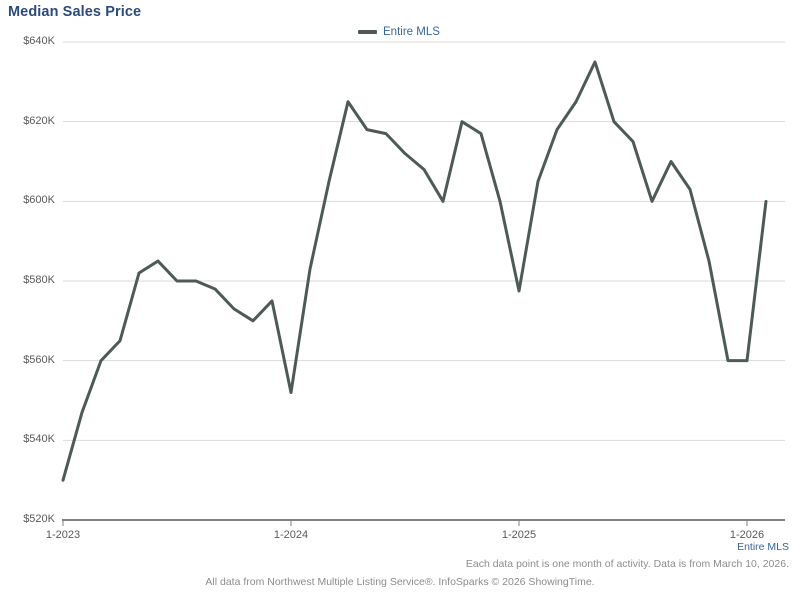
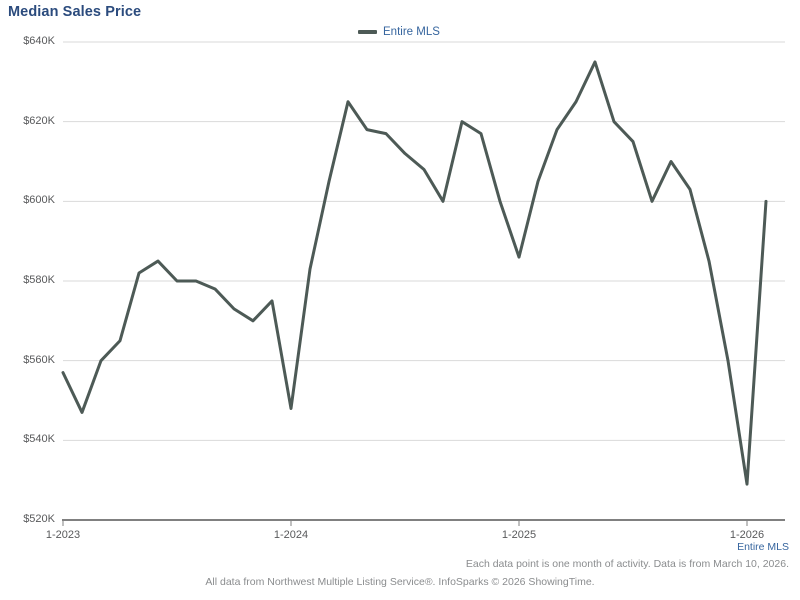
1-2023: $530K -> $557K
1-2024: $552K -> $548K
1-2025: $578K -> $586K
1-2026: $560K -> $529K
